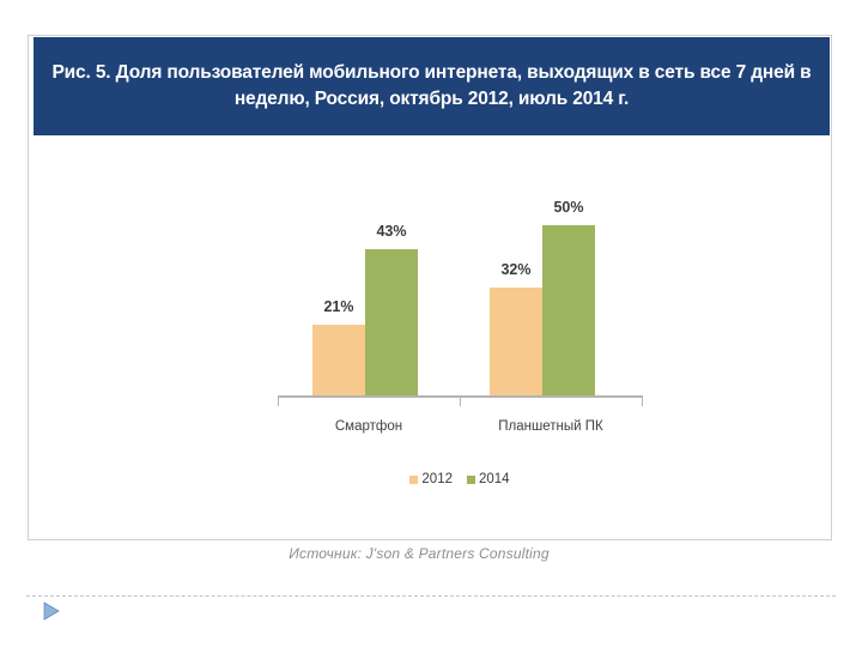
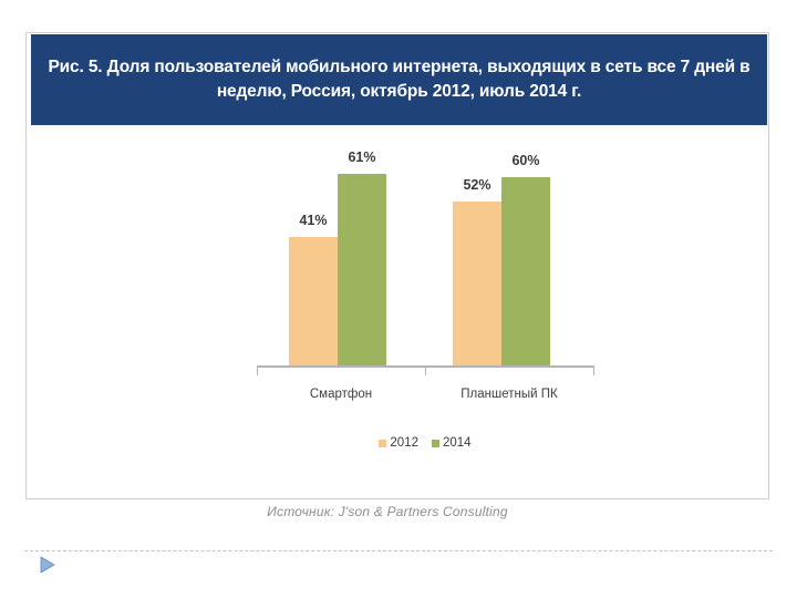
2012/Смартфон: 21% -> 41%
2014/Смартфон: 43% -> 61%
2012/Планшетный ПК: 32% -> 52%
2014/Планшетный ПК: 50% -> 60%
